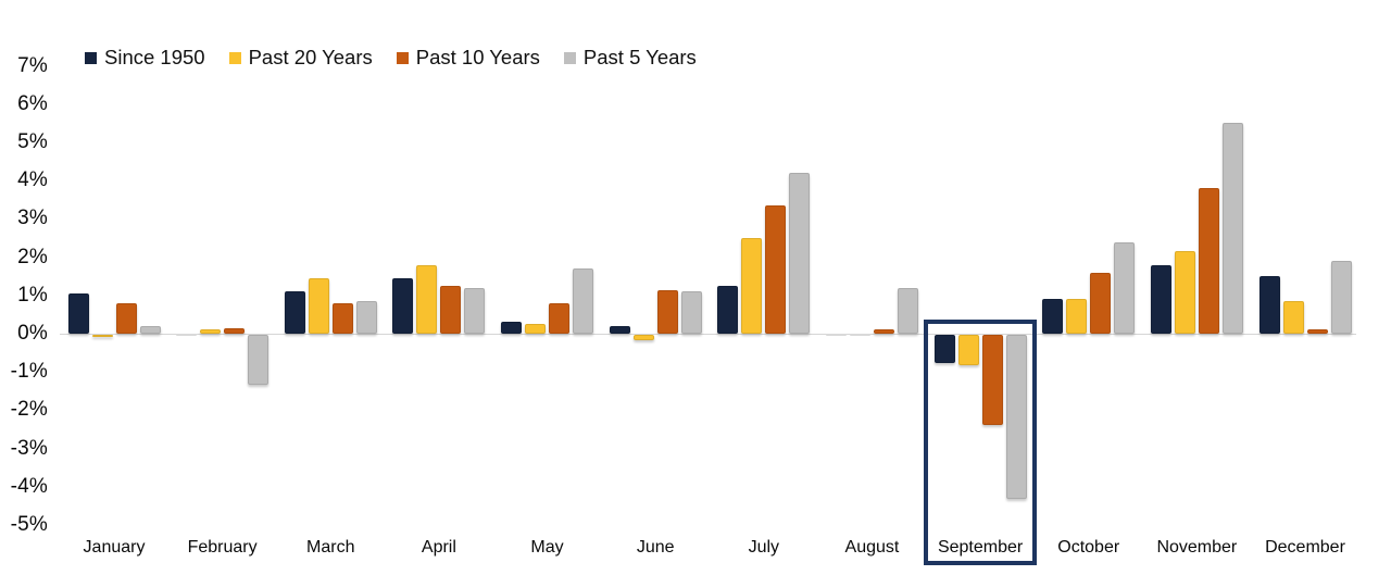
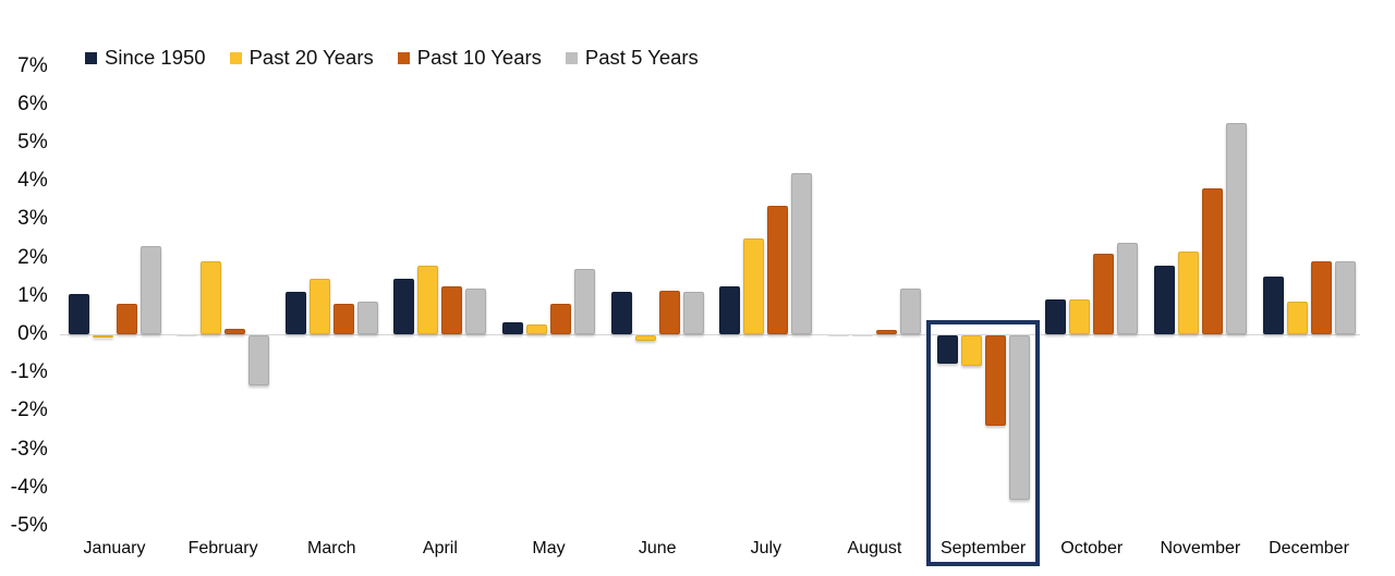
Past 5 Years/January: 0.2% -> 2.3%
Past 20 Years/February: 0.1% -> 1.9%
Since 1950/June: 0.2% -> 1.1%
Past 10 Years/October: 1.6% -> 2.1%
Past 10 Years/December: 0.1% -> 1.9%
